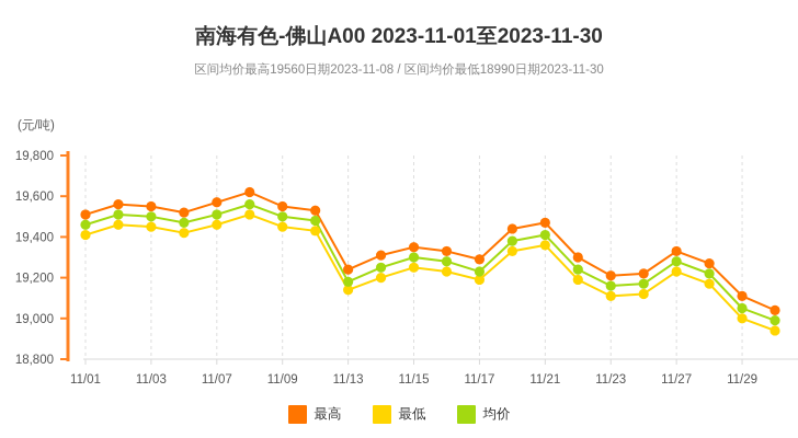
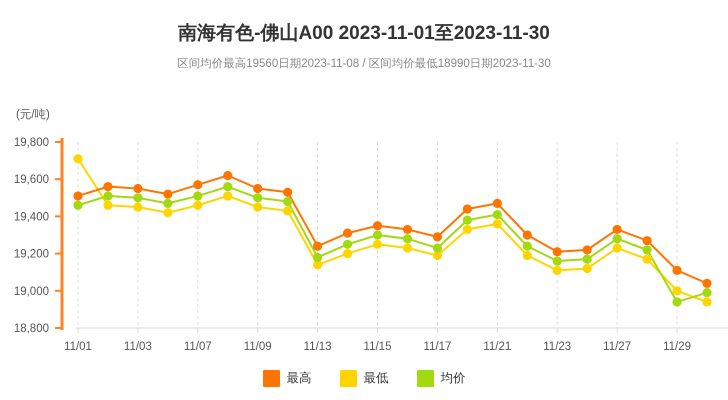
最低/11/01: 19410 -> 19710
均价/11/29: 19050 -> 18940
